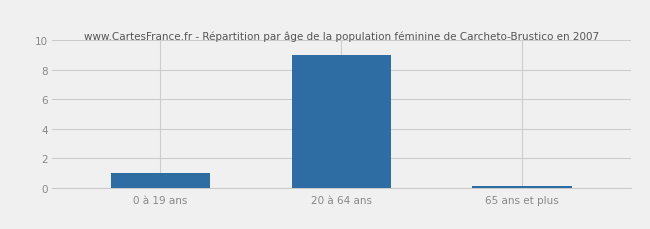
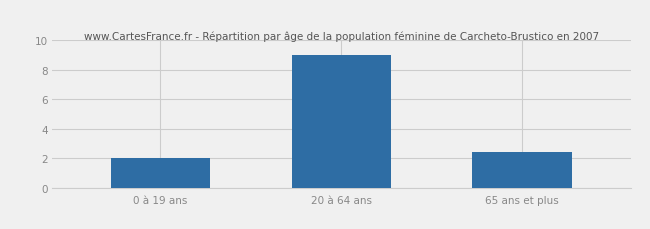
0 à 19 ans: 1.0 -> 2.0
65 ans et plus: 0.1 -> 2.4
